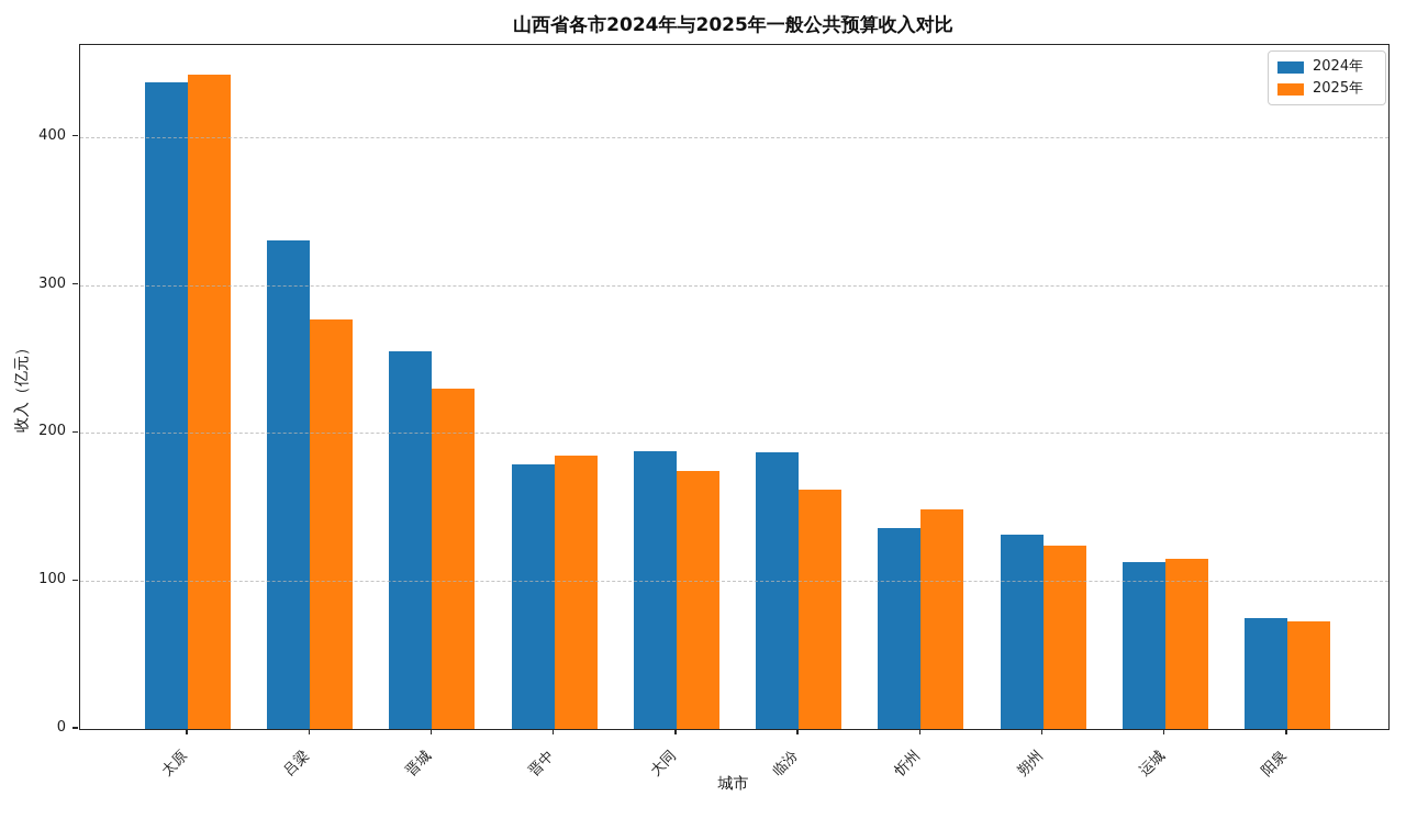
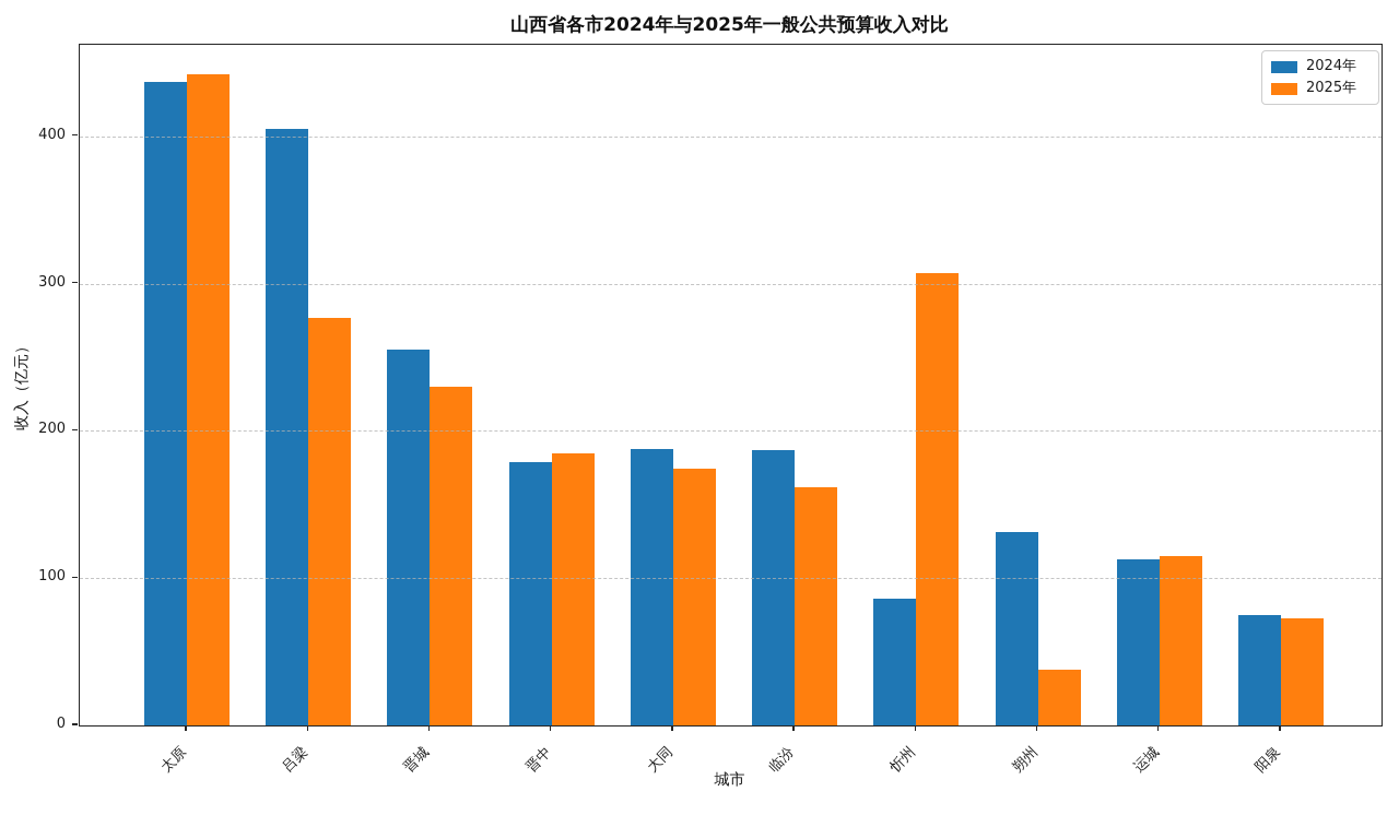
2024年/吕梁: 330 -> 405
2024年/忻州: 136 -> 86
2025年/忻州: 148 -> 307
2025年/朔州: 124 -> 38
